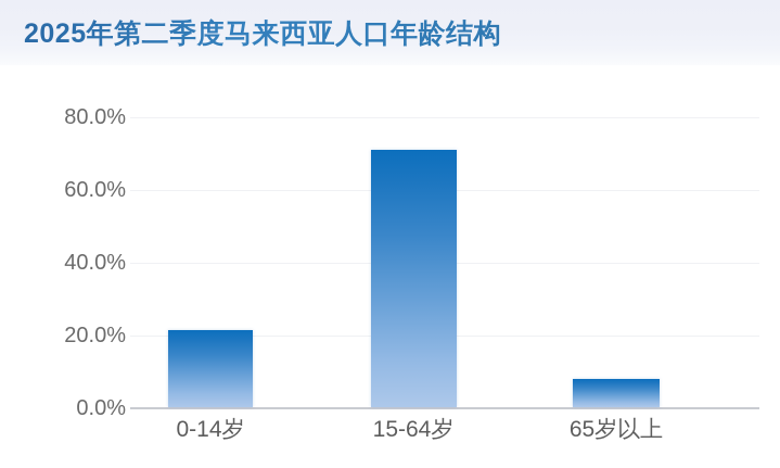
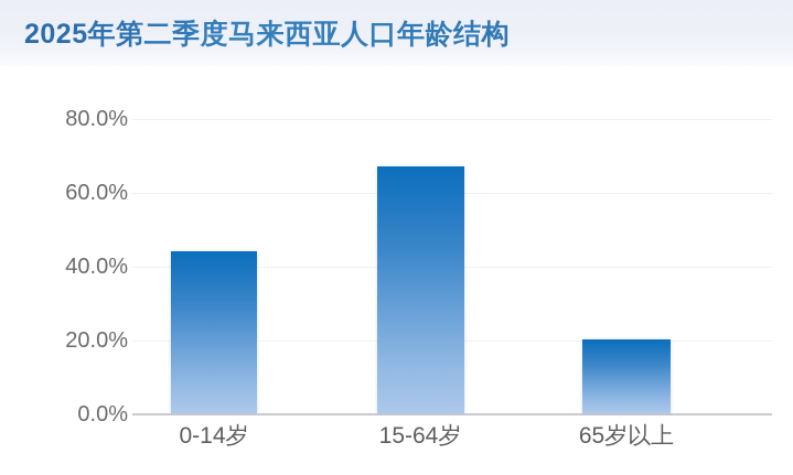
0-14岁: 21% -> 44%
15-64岁: 71% -> 67%
65岁以上: 8% -> 20%
